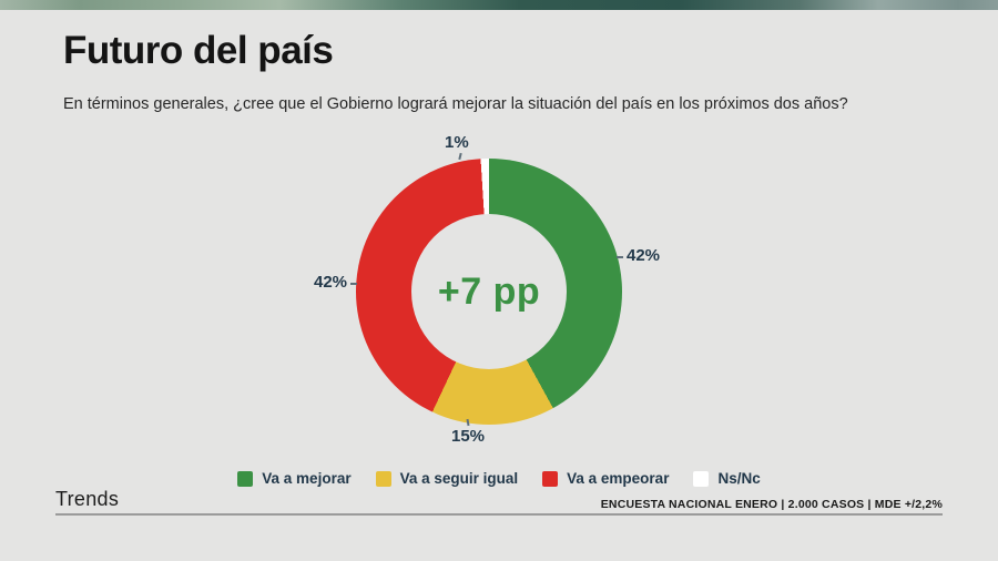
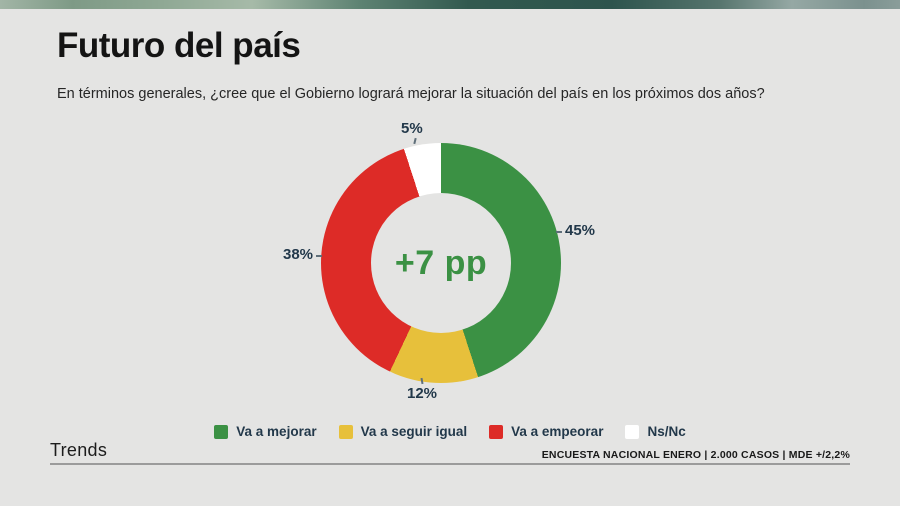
Va a mejorar: 42% -> 45%
Va a seguir igual: 15% -> 12%
Va a empeorar: 42% -> 38%
Ns/Nc: 1% -> 5%
